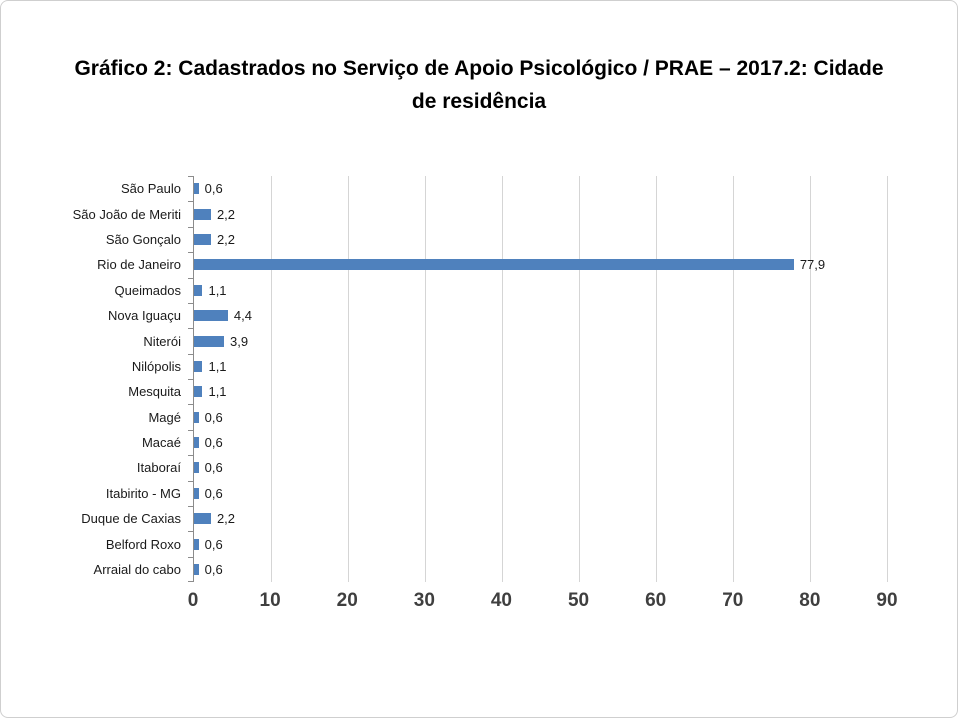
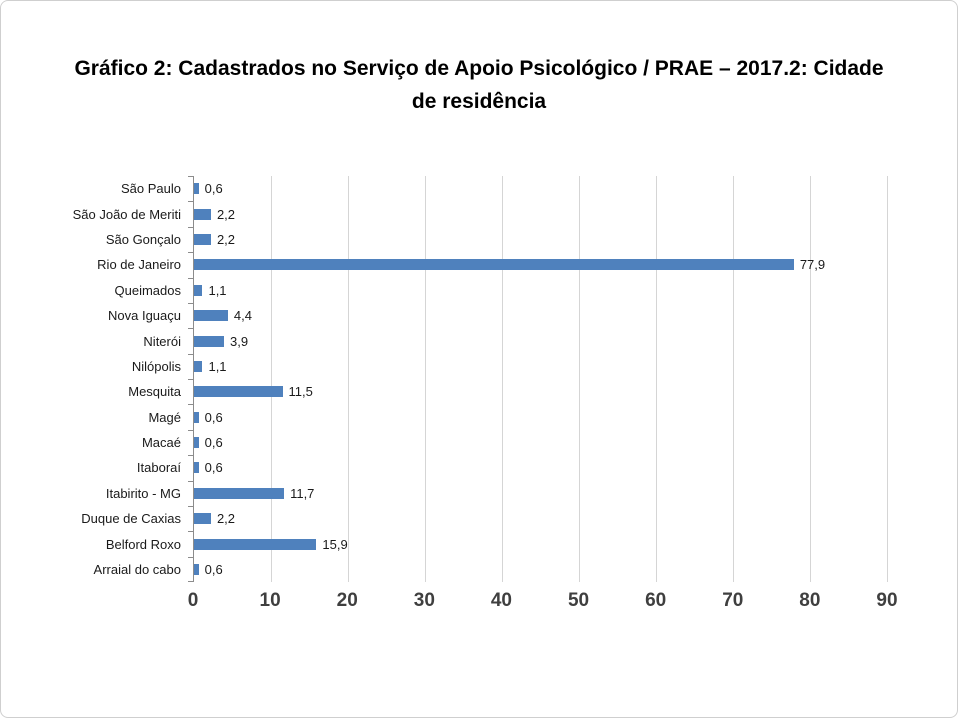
Mesquita: 1,1 -> 11,5
Itabirito - MG: 0,6 -> 11,7
Belford Roxo: 0,6 -> 15,9
